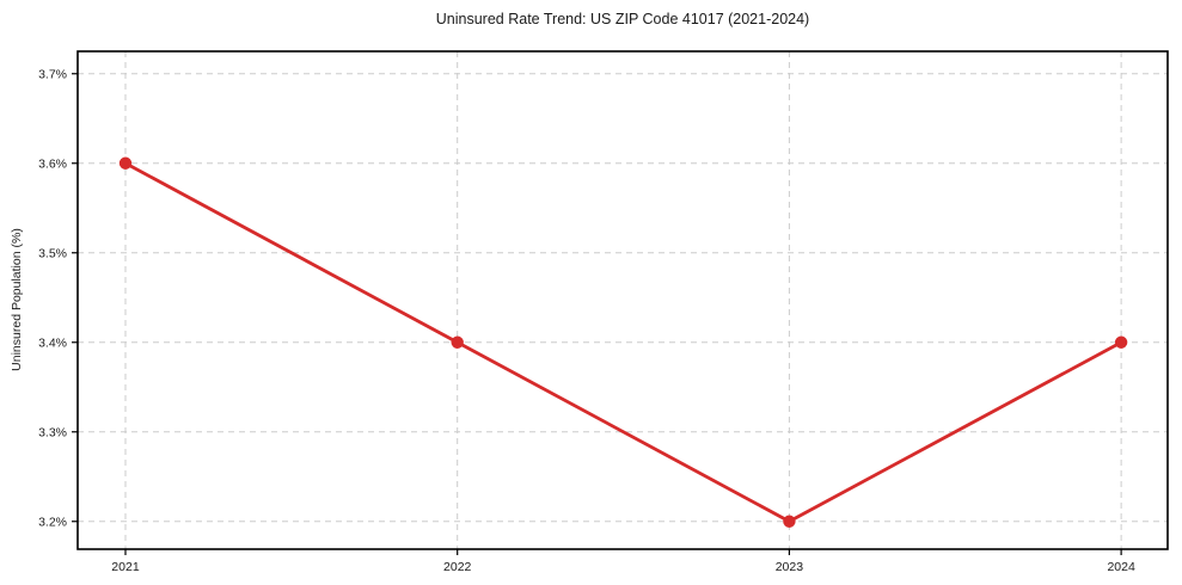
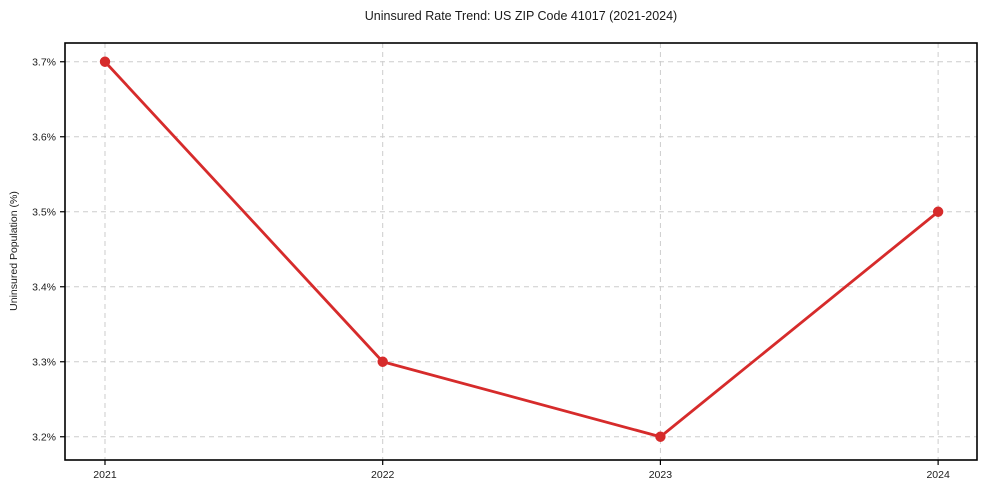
2021: 3.6% -> 3.7%
2022: 3.4% -> 3.3%
2024: 3.4% -> 3.5%
